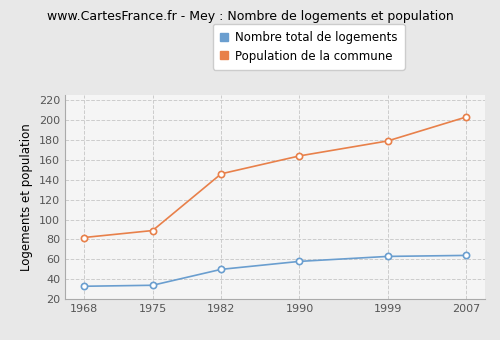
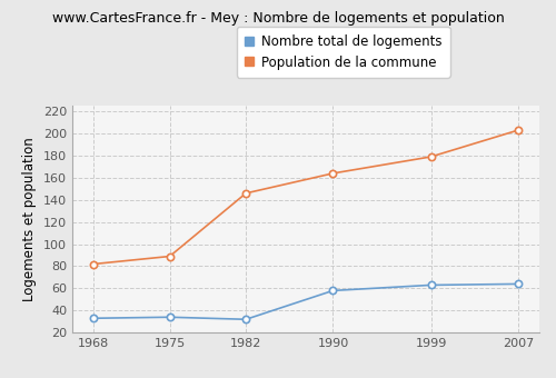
Nombre total de logements/1982: 50 -> 32
